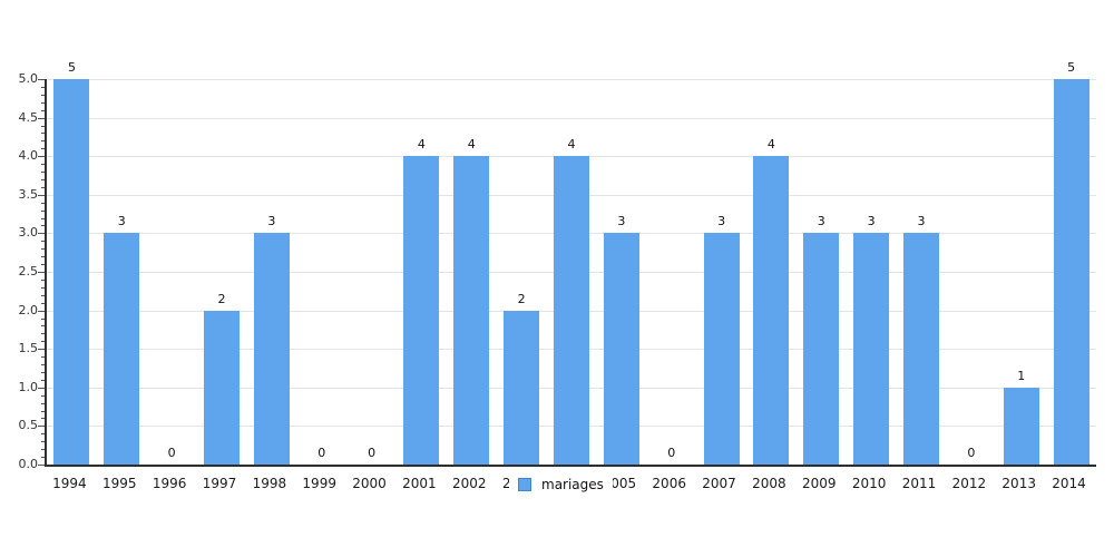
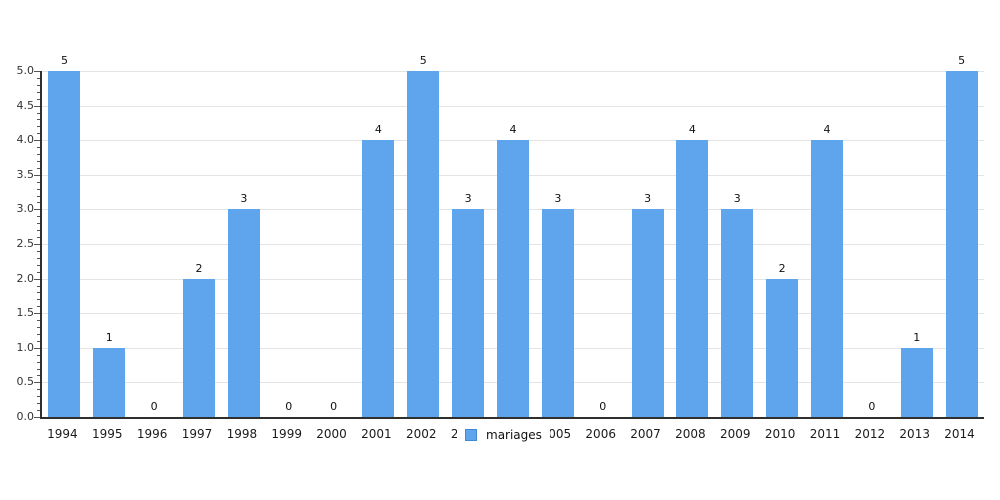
1995: 3 -> 1
2002: 4 -> 5
2003: 2 -> 3
2010: 3 -> 2
2011: 3 -> 4
